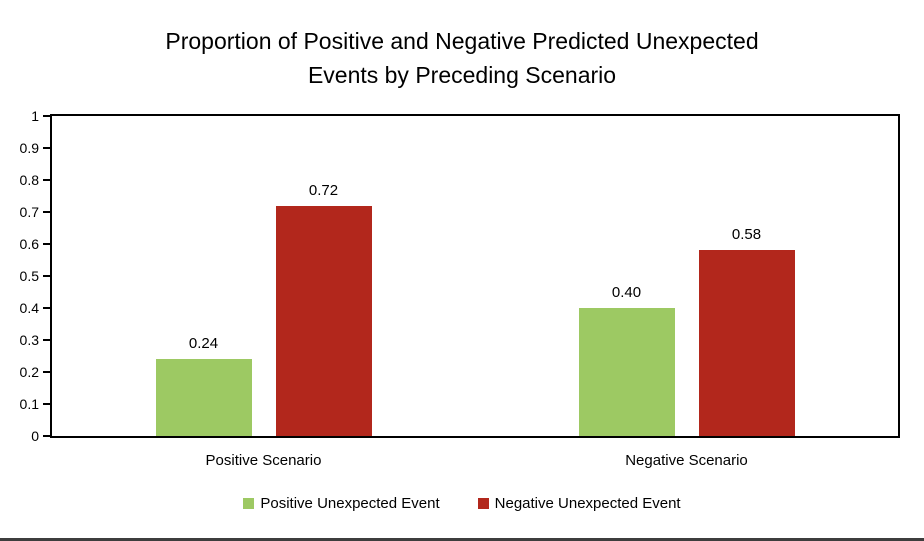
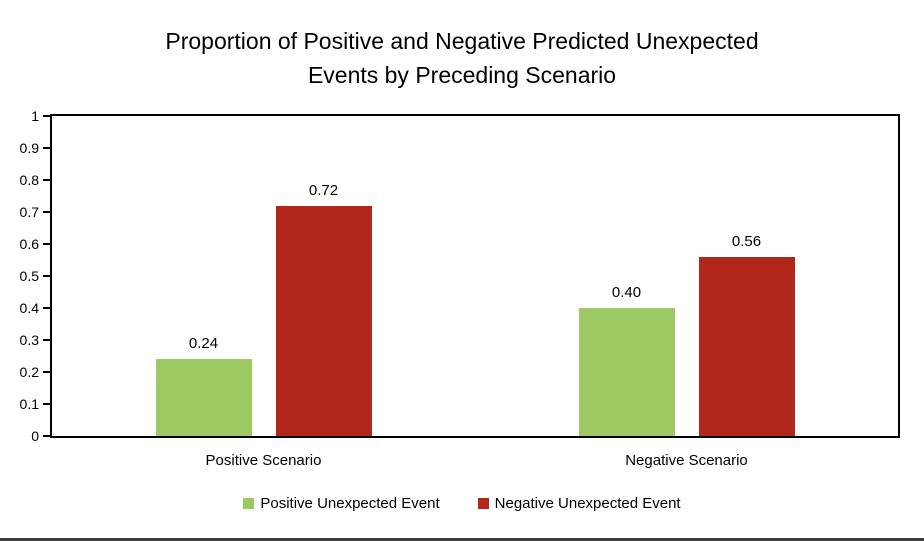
Negative Unexpected Event/Negative Scenario: 0.58 -> 0.56
